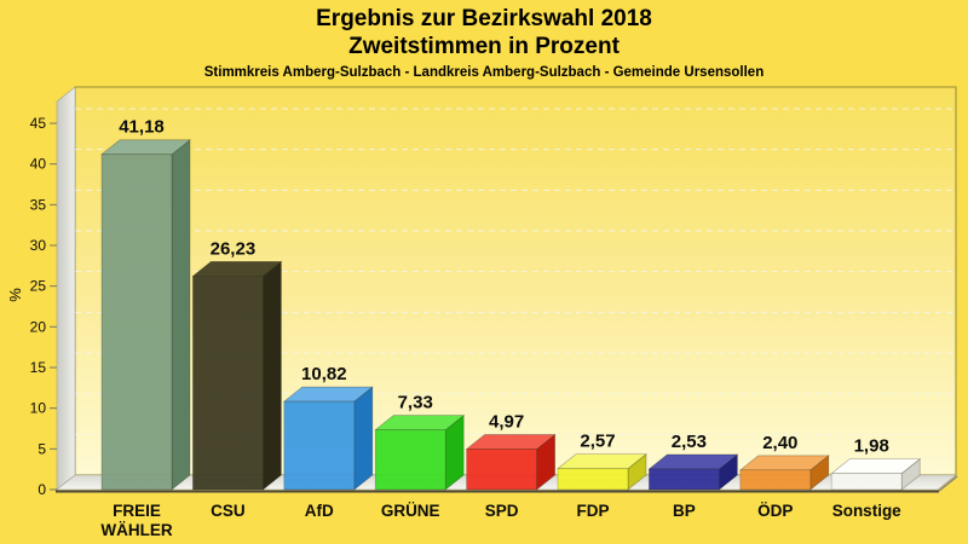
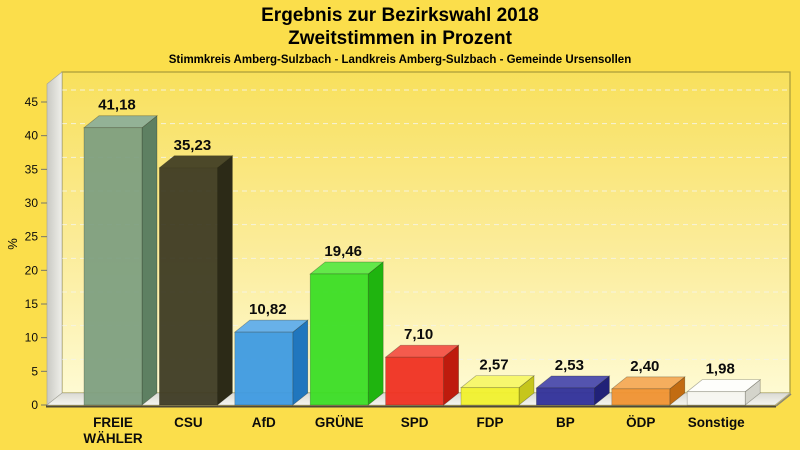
CSU: 26,23 -> 35,23
GRÜNE: 7,33 -> 19,46
SPD: 4,97 -> 7,10
